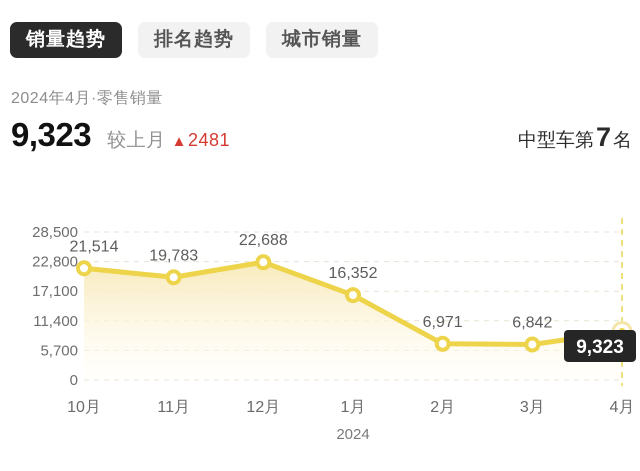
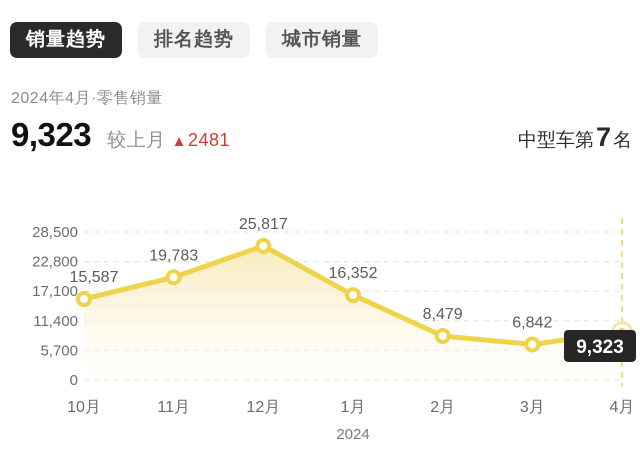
10月: 21,514 -> 15,587
12月: 22,688 -> 25,817
2月: 6,971 -> 8,479
